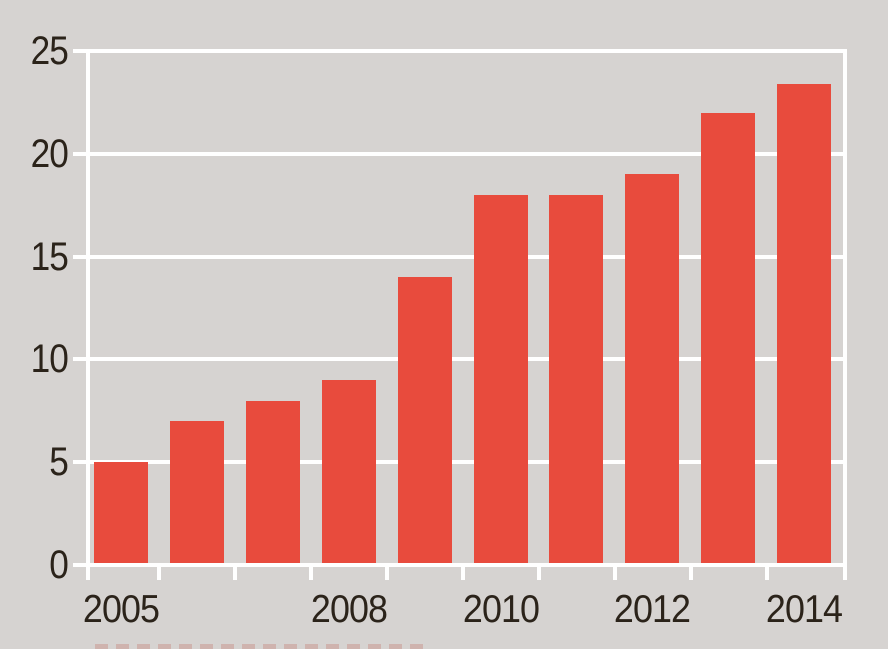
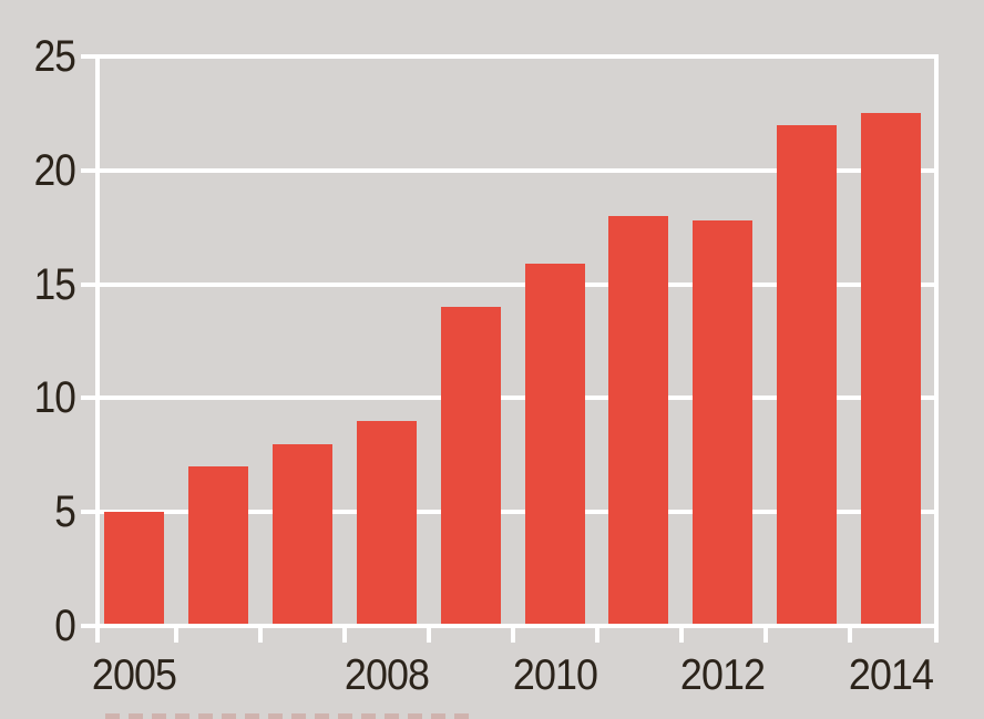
2010: 18.0 -> 15.9
2012: 19.0 -> 17.8
2014: 23.4 -> 22.5
